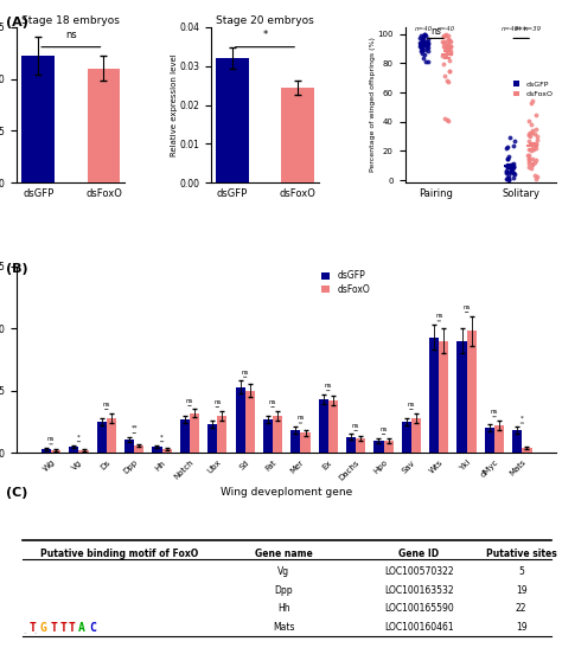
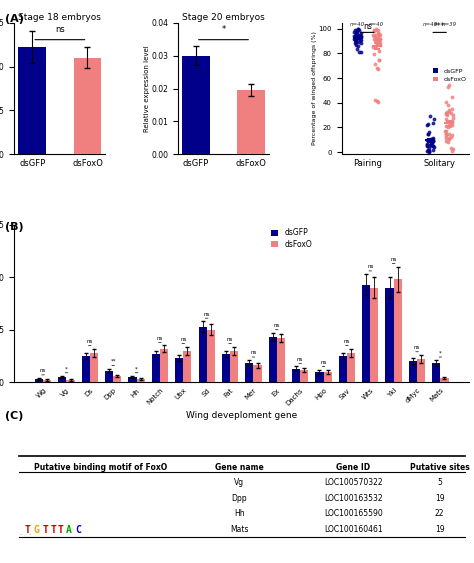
Stage 20 embryos/dsGFP: 0.0320 -> 0.0300
Stage 20 embryos/dsFoxO: 0.0245 -> 0.0195
